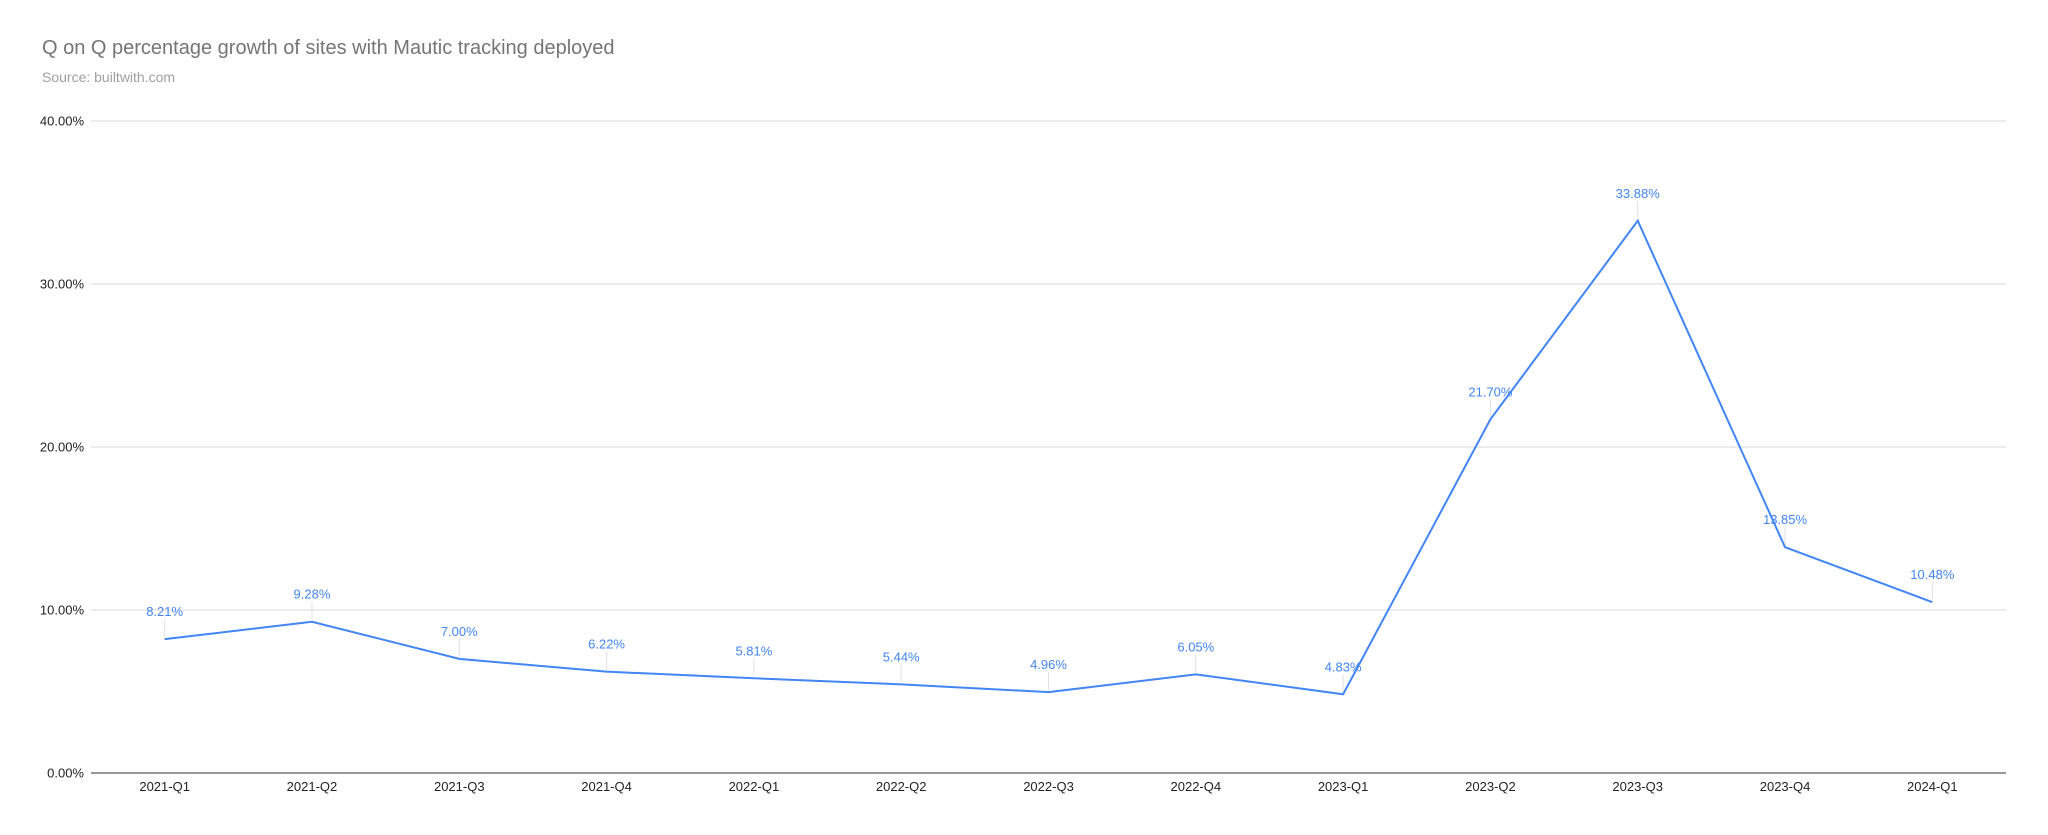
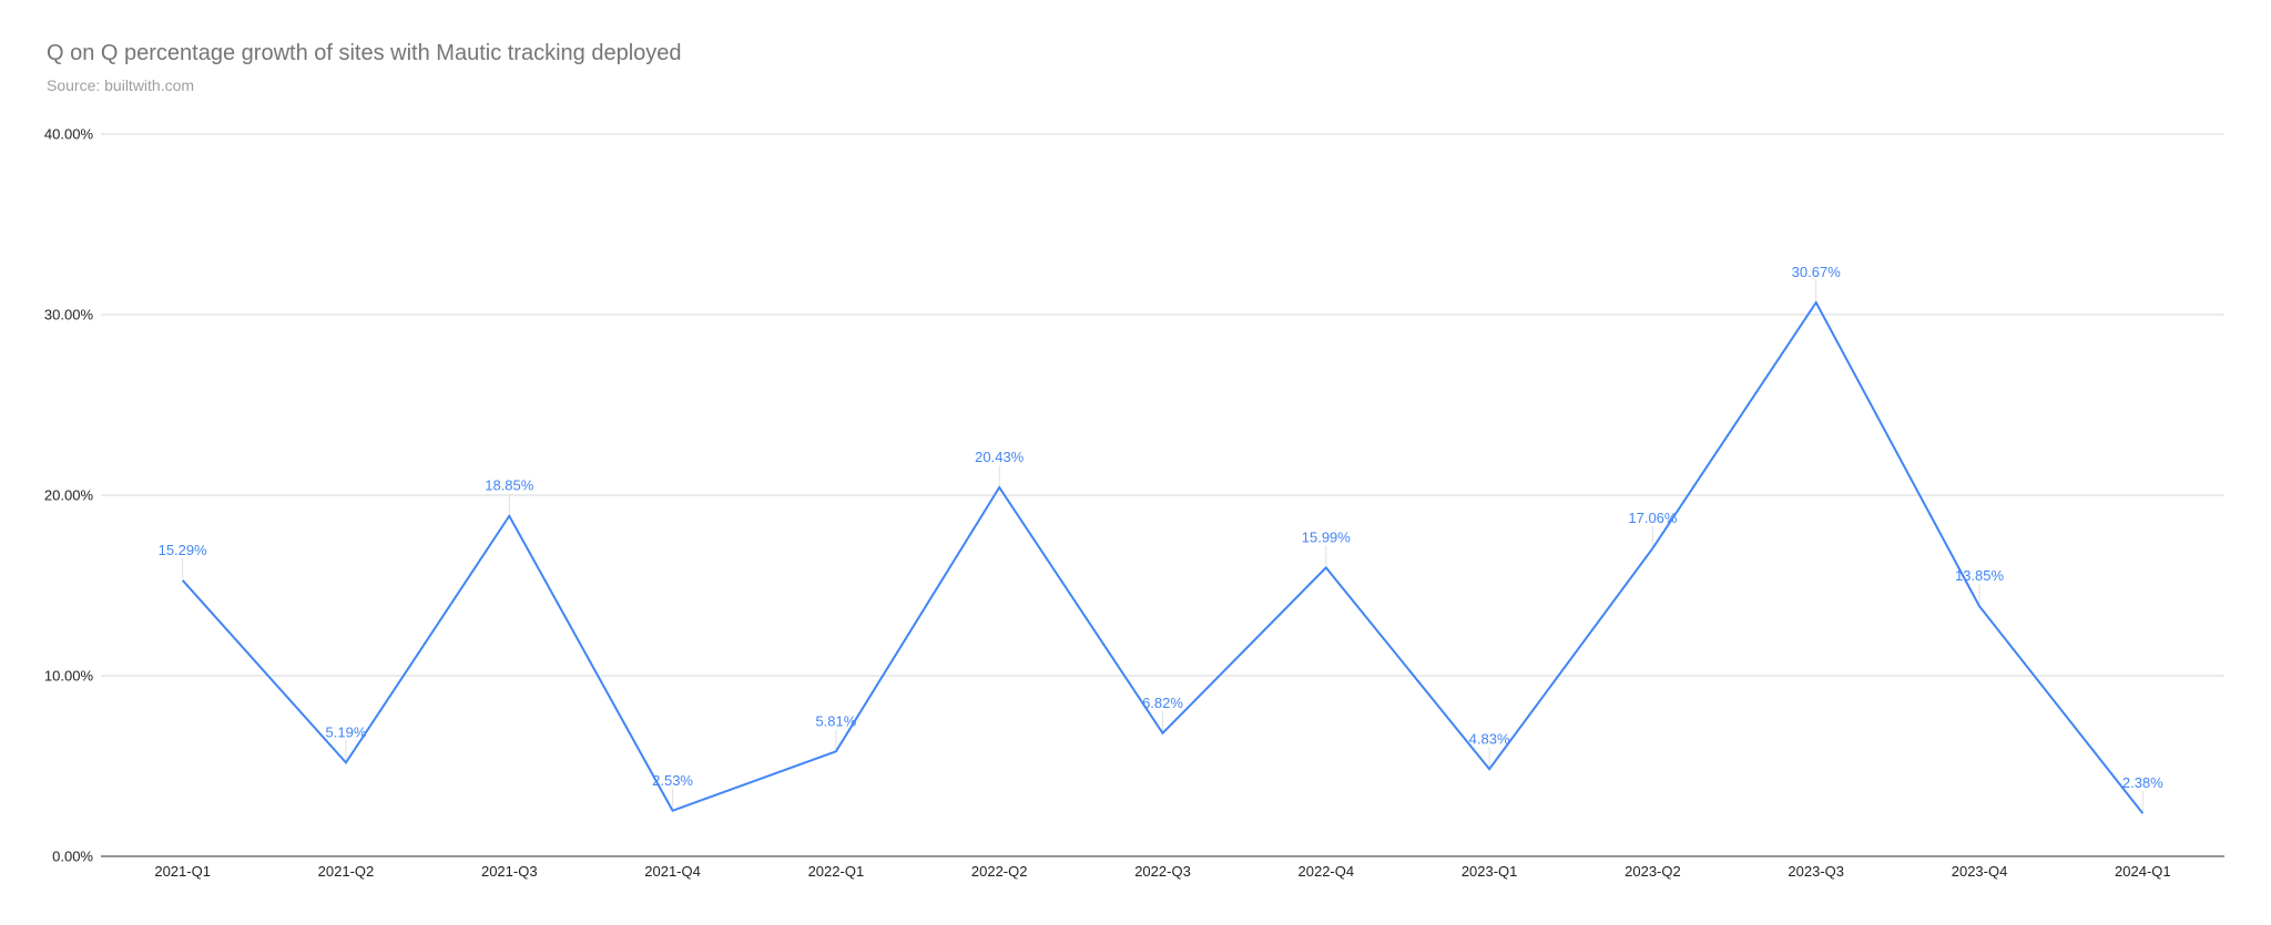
2021-Q1: 8.21% -> 15.29%
2021-Q2: 9.28% -> 5.19%
2021-Q3: 7.00% -> 18.85%
2021-Q4: 6.22% -> 2.53%
2022-Q2: 5.44% -> 20.43%
2022-Q3: 4.96% -> 6.82%
2022-Q4: 6.05% -> 15.99%
2023-Q2: 21.70% -> 17.06%
2023-Q3: 33.88% -> 30.67%
2024-Q1: 10.48% -> 2.38%
